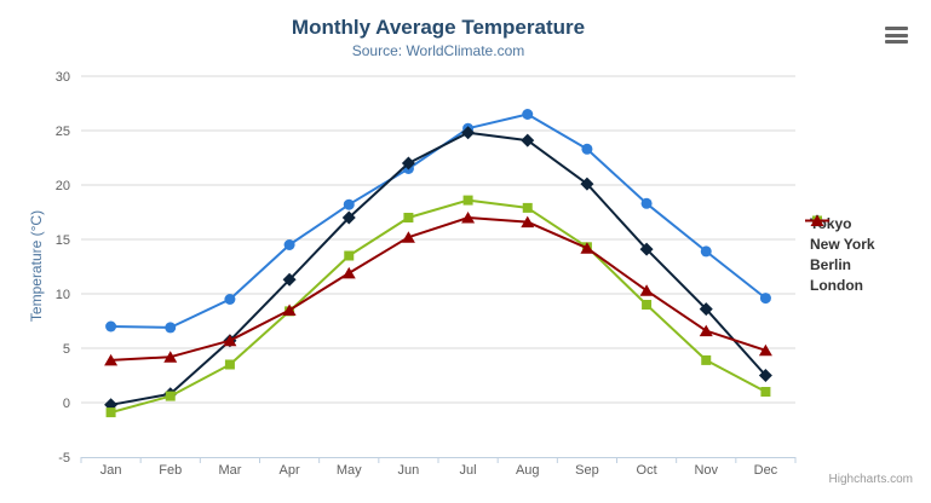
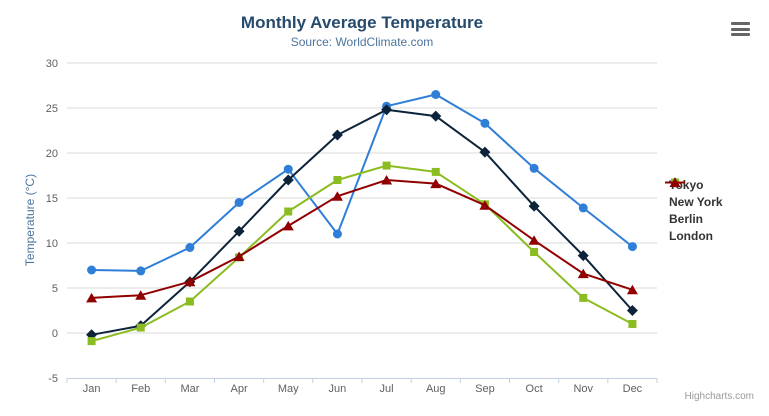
Tokyo/Jun: 22 -> 11
